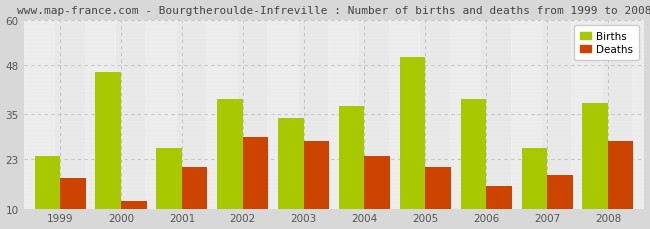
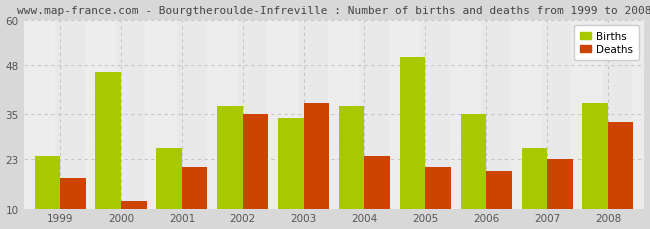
Births/2002: 39 -> 37
Deaths/2002: 29 -> 35
Deaths/2003: 28 -> 38
Births/2006: 39 -> 35
Deaths/2006: 16 -> 20
Deaths/2007: 19 -> 23
Deaths/2008: 28 -> 33
